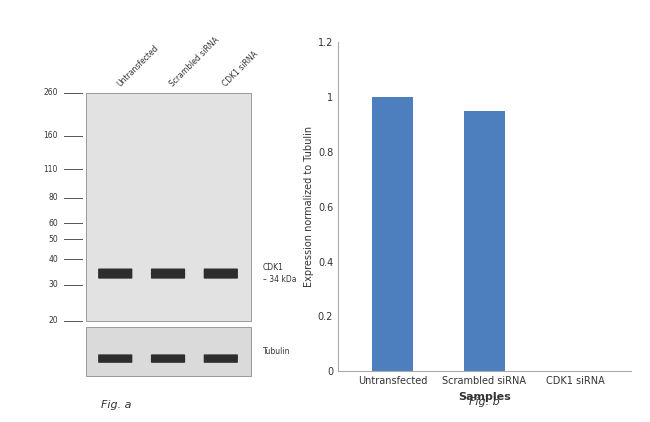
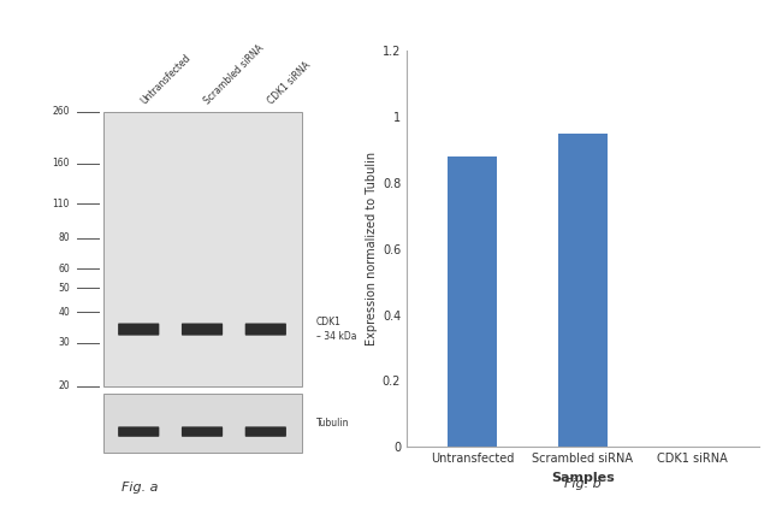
Untransfected: 1.00 -> 0.88
